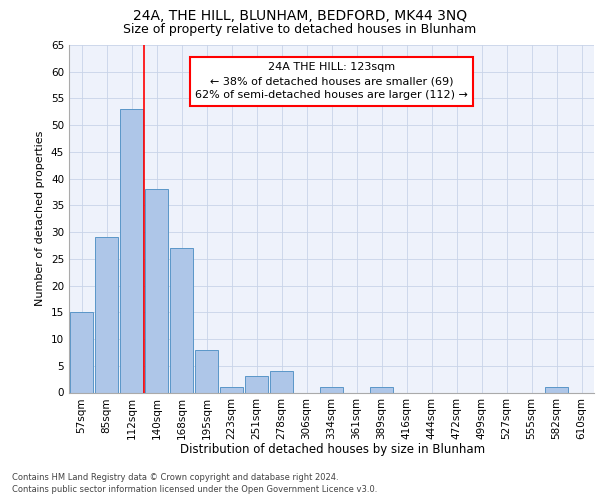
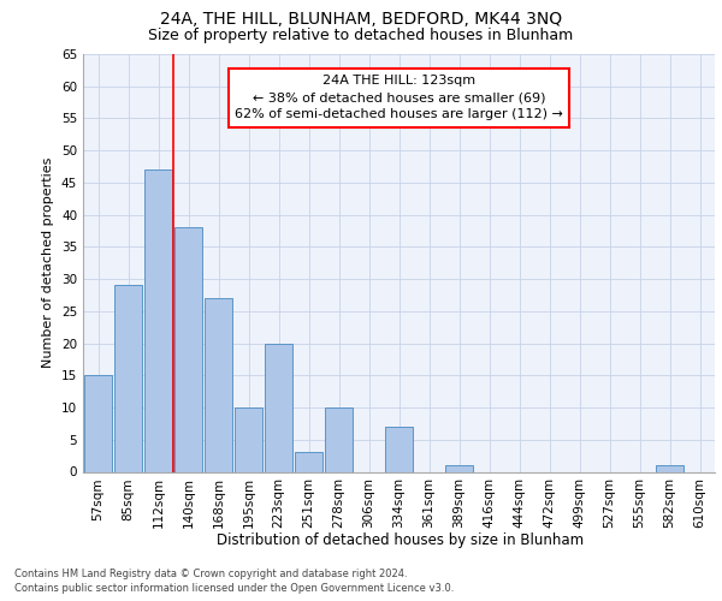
112sqm: 53 -> 47
195sqm: 8 -> 10
223sqm: 1 -> 20
278sqm: 4 -> 10
334sqm: 1 -> 7
